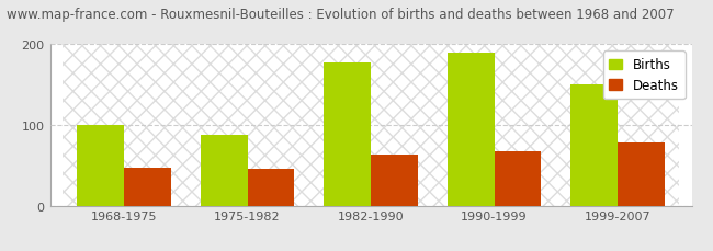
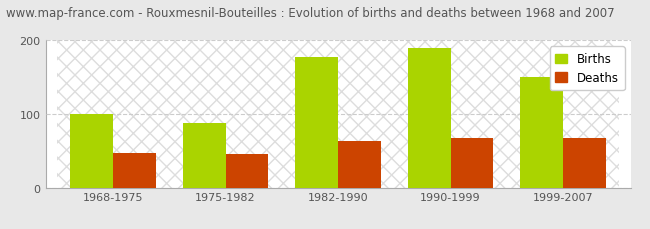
Deaths/1999-2007: 78 -> 68
